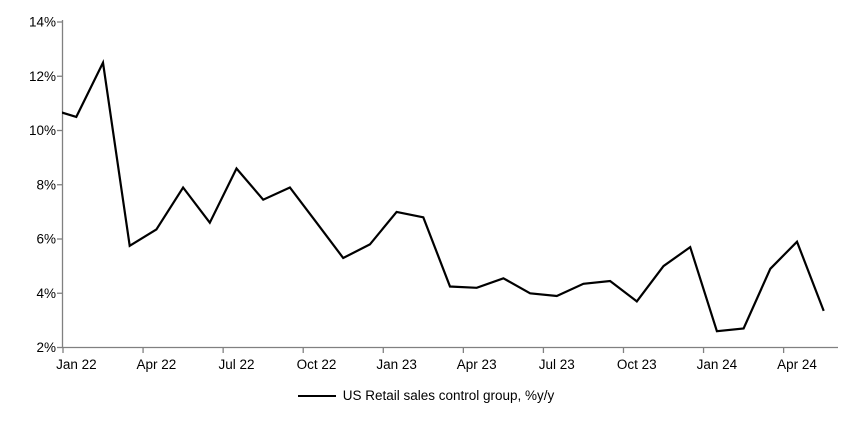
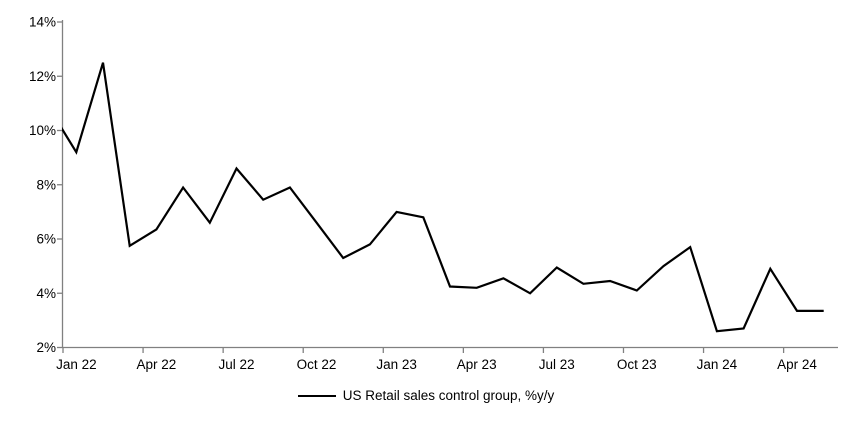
Jan 22: 10.5% -> 9.2%
Jul 23: 3.9% -> 5.0%
Oct 23: 3.7% -> 4.1%
Apr 24: 5.9% -> 3.4%
